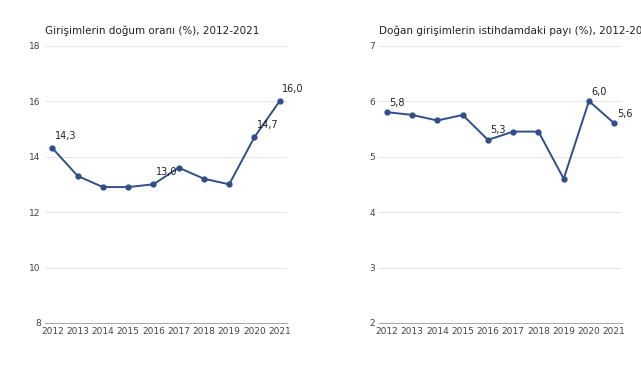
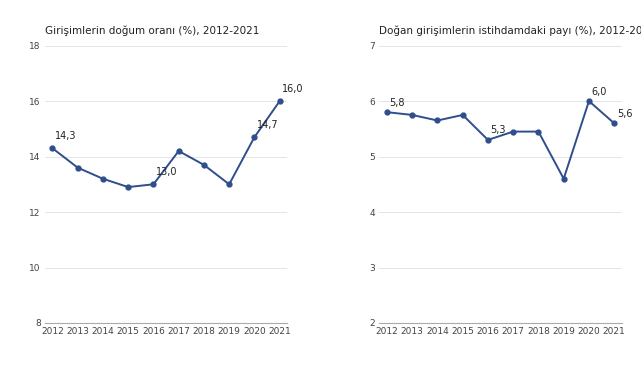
Girişimlerin doğum oranı (%), 2012-2021/2013: 13.3 -> 13.6
Girişimlerin doğum oranı (%), 2012-2021/2014: 12.9 -> 13.2
Girişimlerin doğum oranı (%), 2012-2021/2017: 13.6 -> 14.2
Girişimlerin doğum oranı (%), 2012-2021/2018: 13.2 -> 13.7
